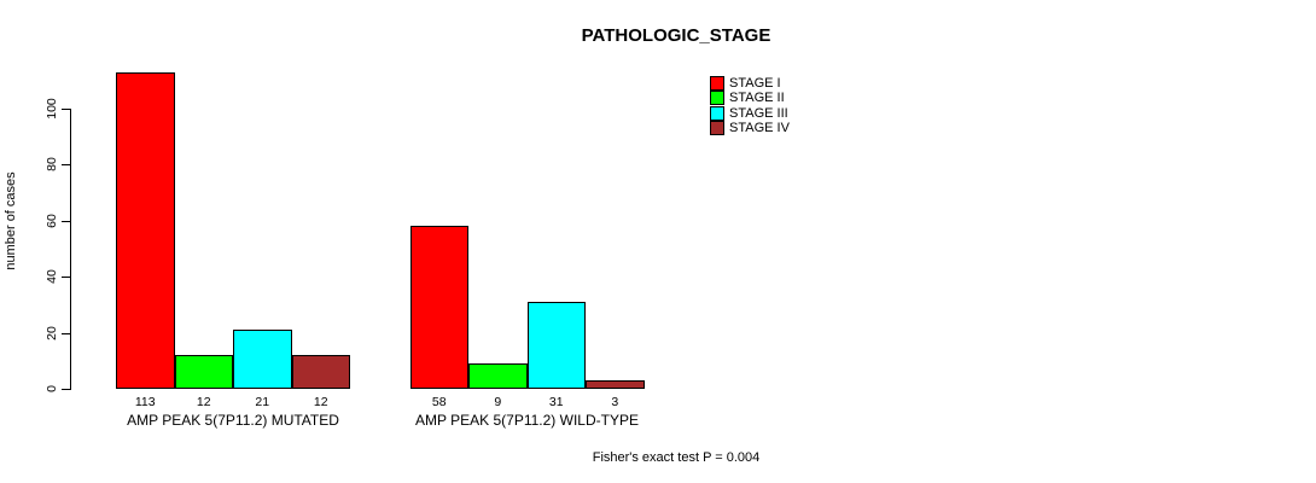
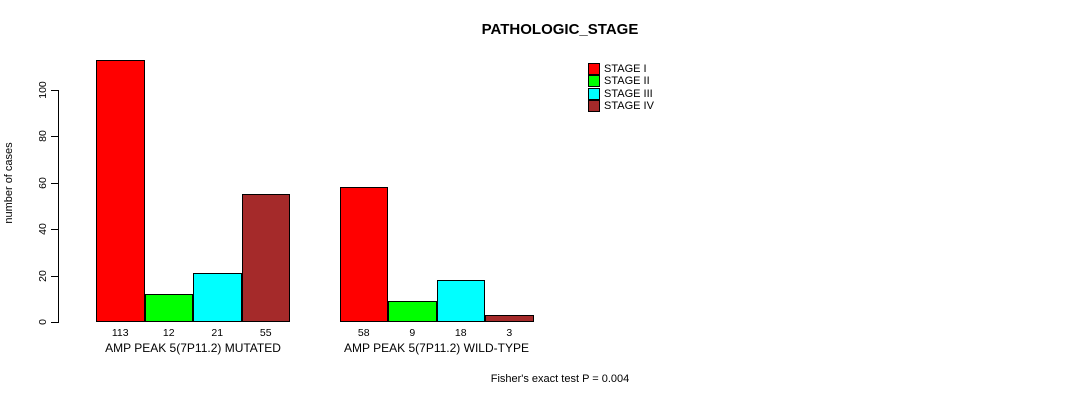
STAGE IV/AMP PEAK 5(7P11.2) MUTATED: 12 -> 55
STAGE III/AMP PEAK 5(7P11.2) WILD-TYPE: 31 -> 18
